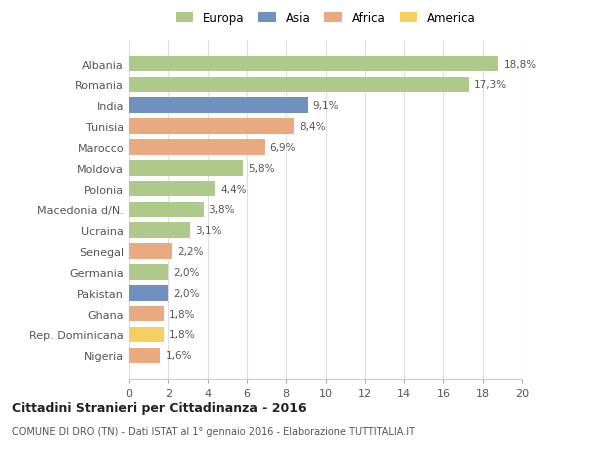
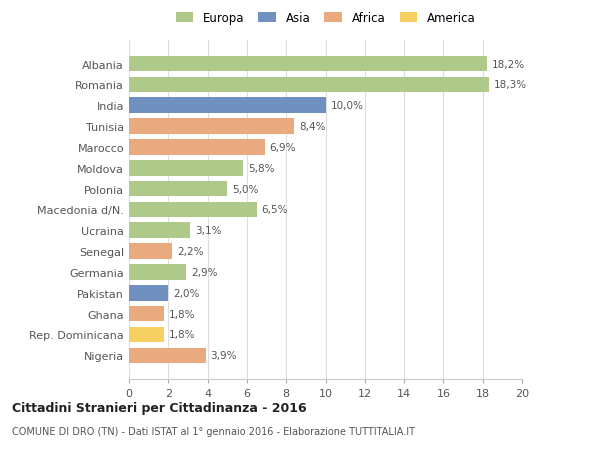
Albania: 18,8% -> 18,2%
Romania: 17,3% -> 18,3%
India: 9,1% -> 10,0%
Polonia: 4,4% -> 5,0%
Macedonia d/N.: 3,8% -> 6,5%
Germania: 2,0% -> 2,9%
Nigeria: 1,6% -> 3,9%
